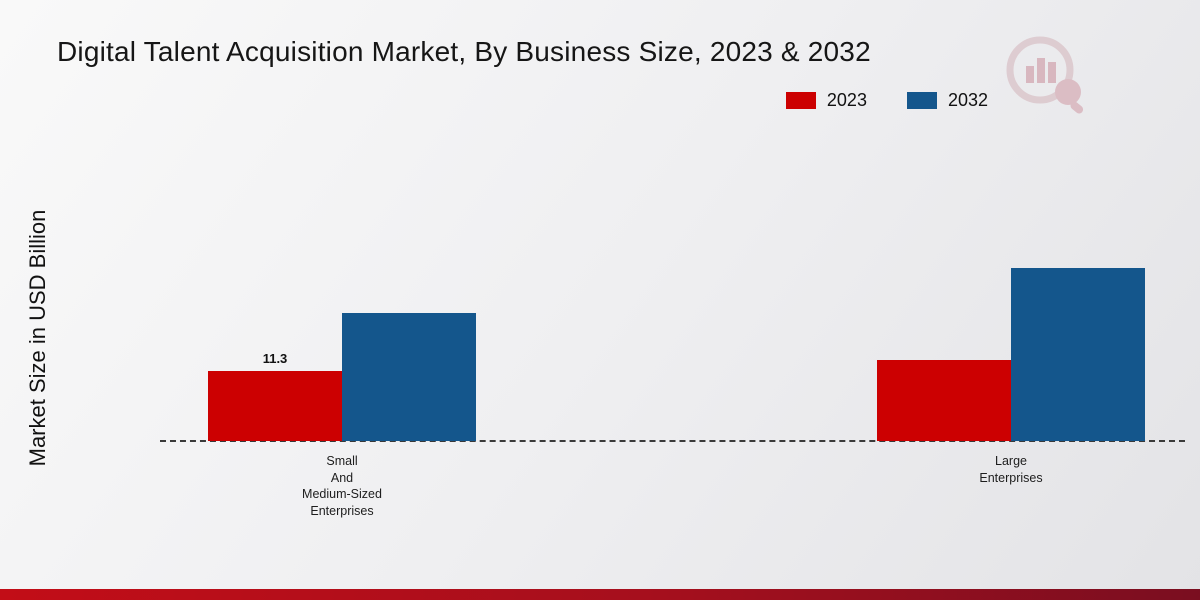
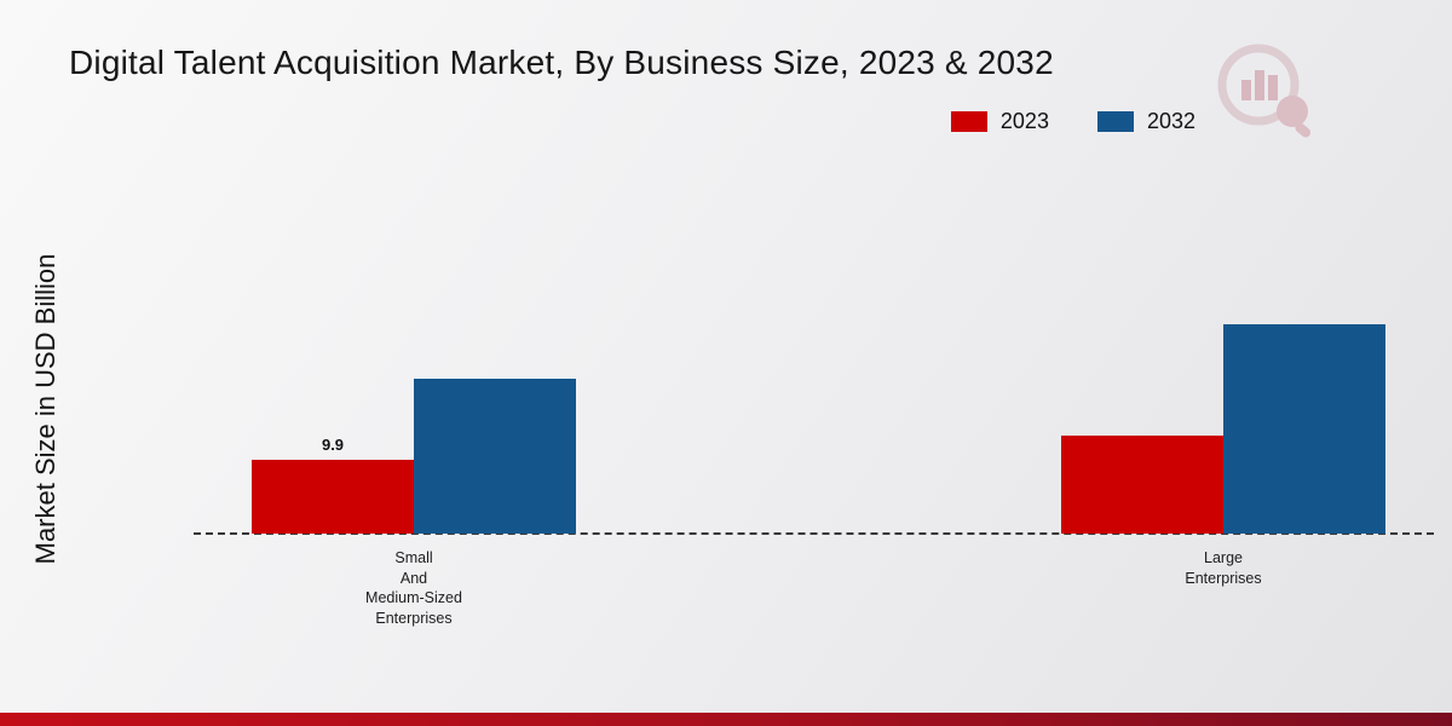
2023/Small And Medium-Sized Enterprises: 11.3 -> 9.9
